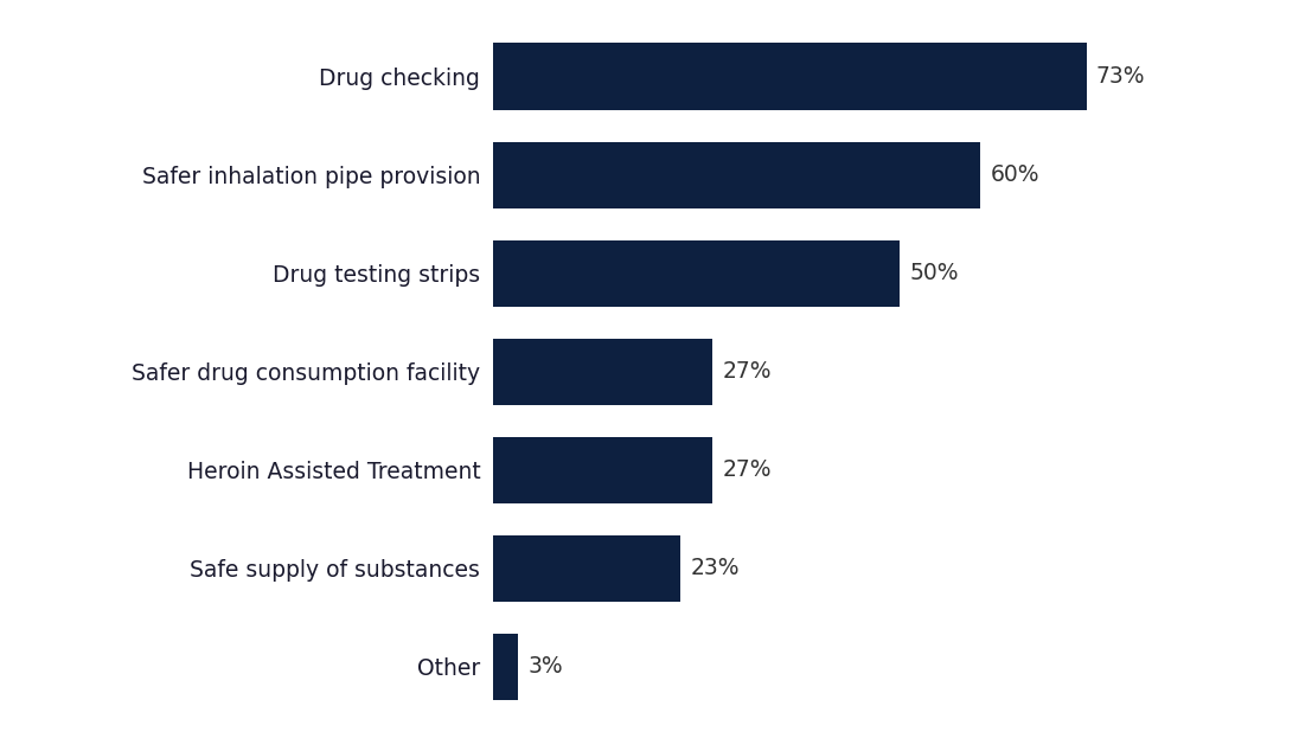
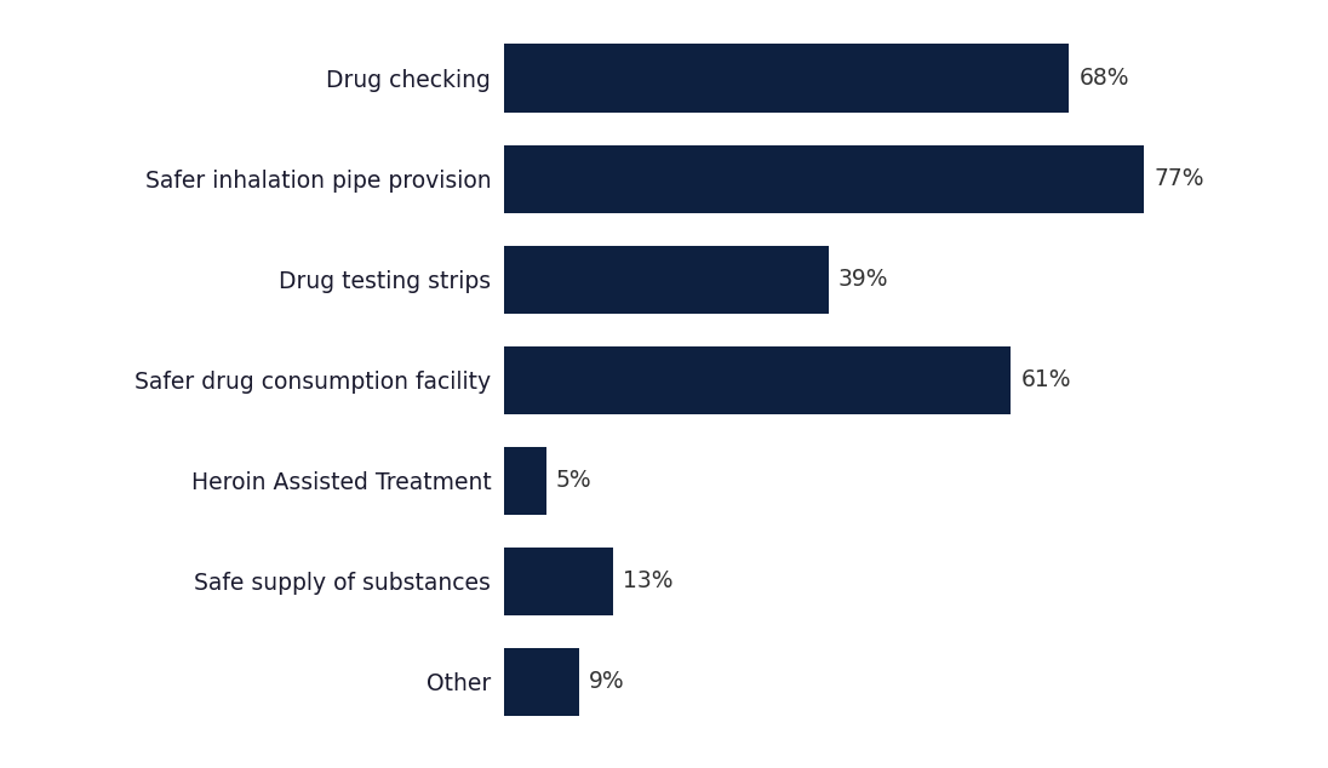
Drug checking: 73% -> 68%
Safer inhalation pipe provision: 60% -> 77%
Drug testing strips: 50% -> 39%
Safer drug consumption facility: 27% -> 61%
Heroin Assisted Treatment: 27% -> 5%
Safe supply of substances: 23% -> 13%
Other: 3% -> 9%
